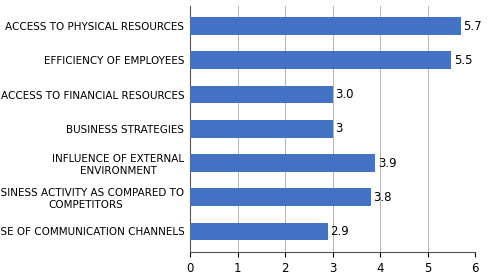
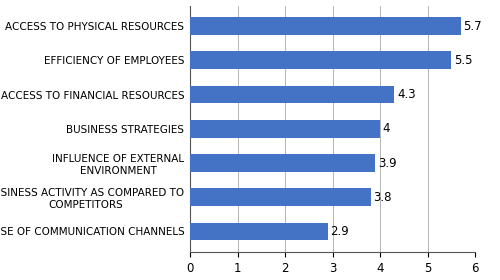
ACCESS TO FINANCIAL RESOURCES: 3.0 -> 4.3
BUSINESS STRATEGIES: 3 -> 4
